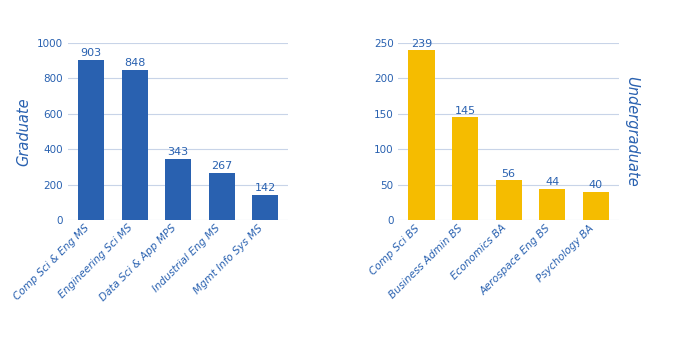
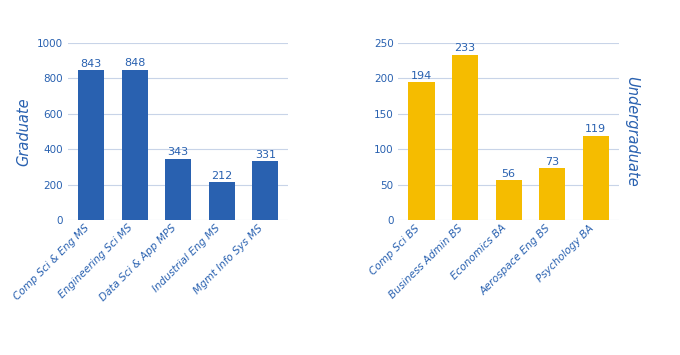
Comp Sci & Eng MS: 903 -> 843
Industrial Eng MS: 267 -> 212
Mgmt Info Sys MS: 142 -> 331
Comp Sci BS: 239 -> 194
Business Admin BS: 145 -> 233
Aerospace Eng BS: 44 -> 73
Psychology BA: 40 -> 119
